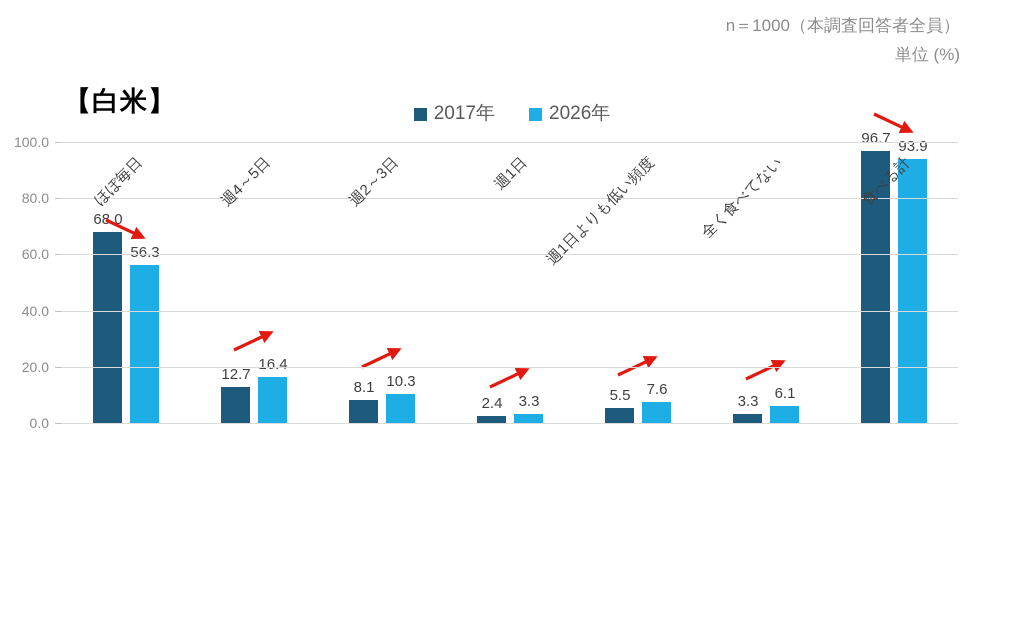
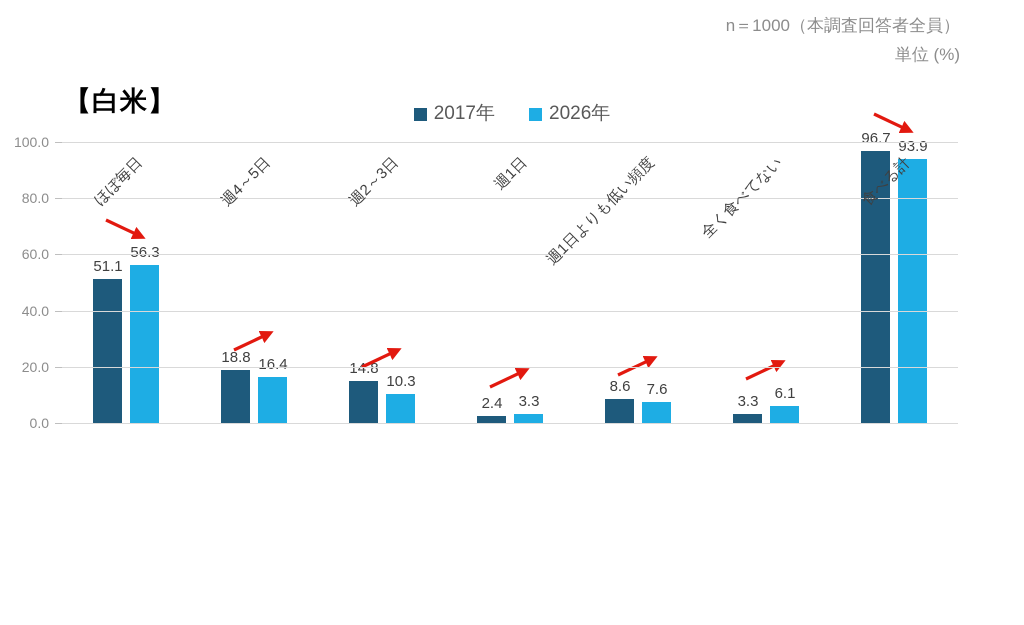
2017年/ほぼ毎日: 68.0 -> 51.1
2017年/週4～5日: 12.7 -> 18.8
2017年/週2～3日: 8.1 -> 14.8
2017年/週1日よりも低い頻度: 5.5 -> 8.6
